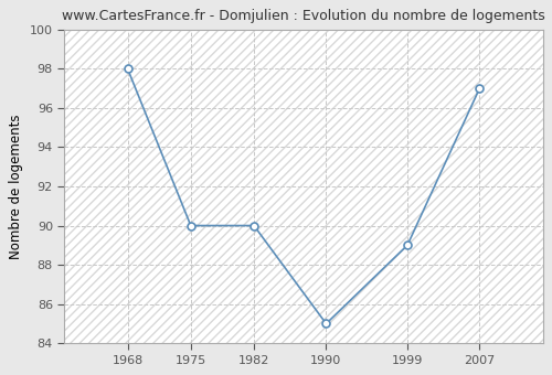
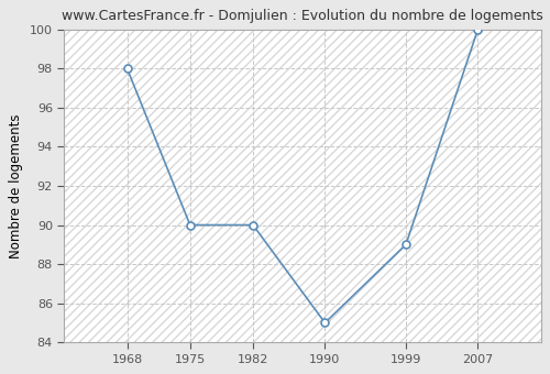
2007: 97 -> 100
